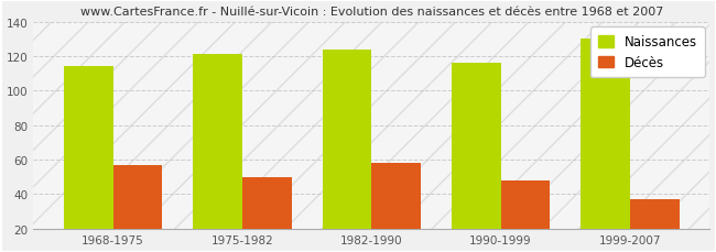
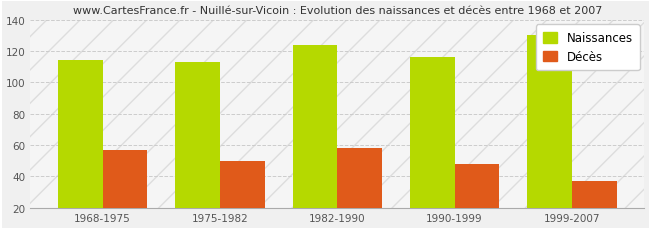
Naissances/1975-1982: 121 -> 113
